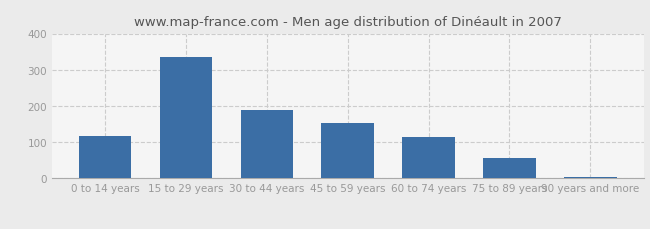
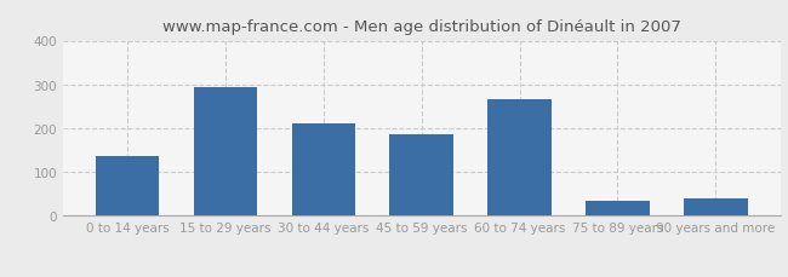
0 to 14 years: 116 -> 135
15 to 29 years: 336 -> 295
30 to 44 years: 188 -> 210
45 to 59 years: 153 -> 185
60 to 74 years: 113 -> 265
75 to 89 years: 57 -> 35
90 years and more: 5 -> 40
